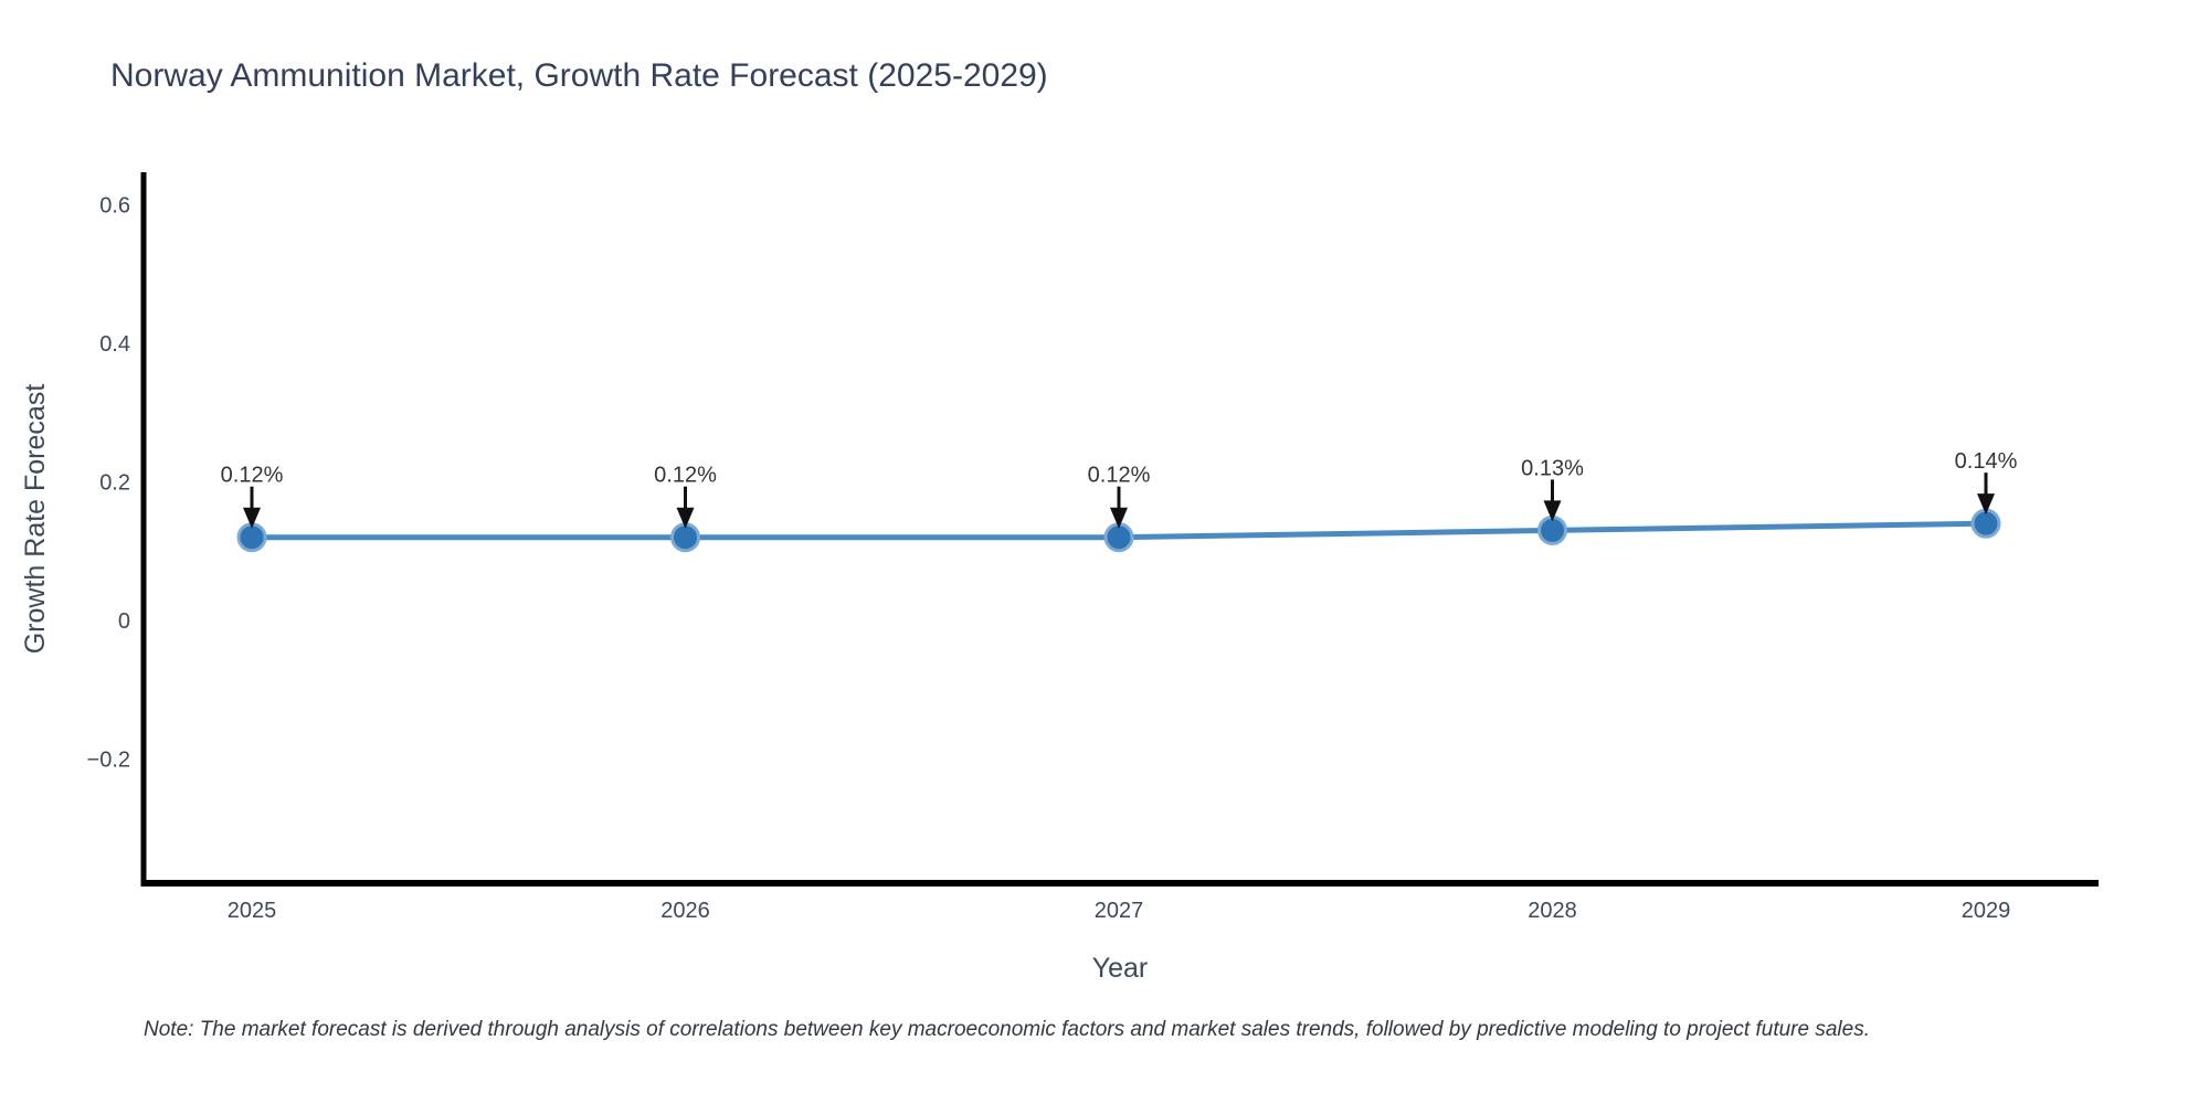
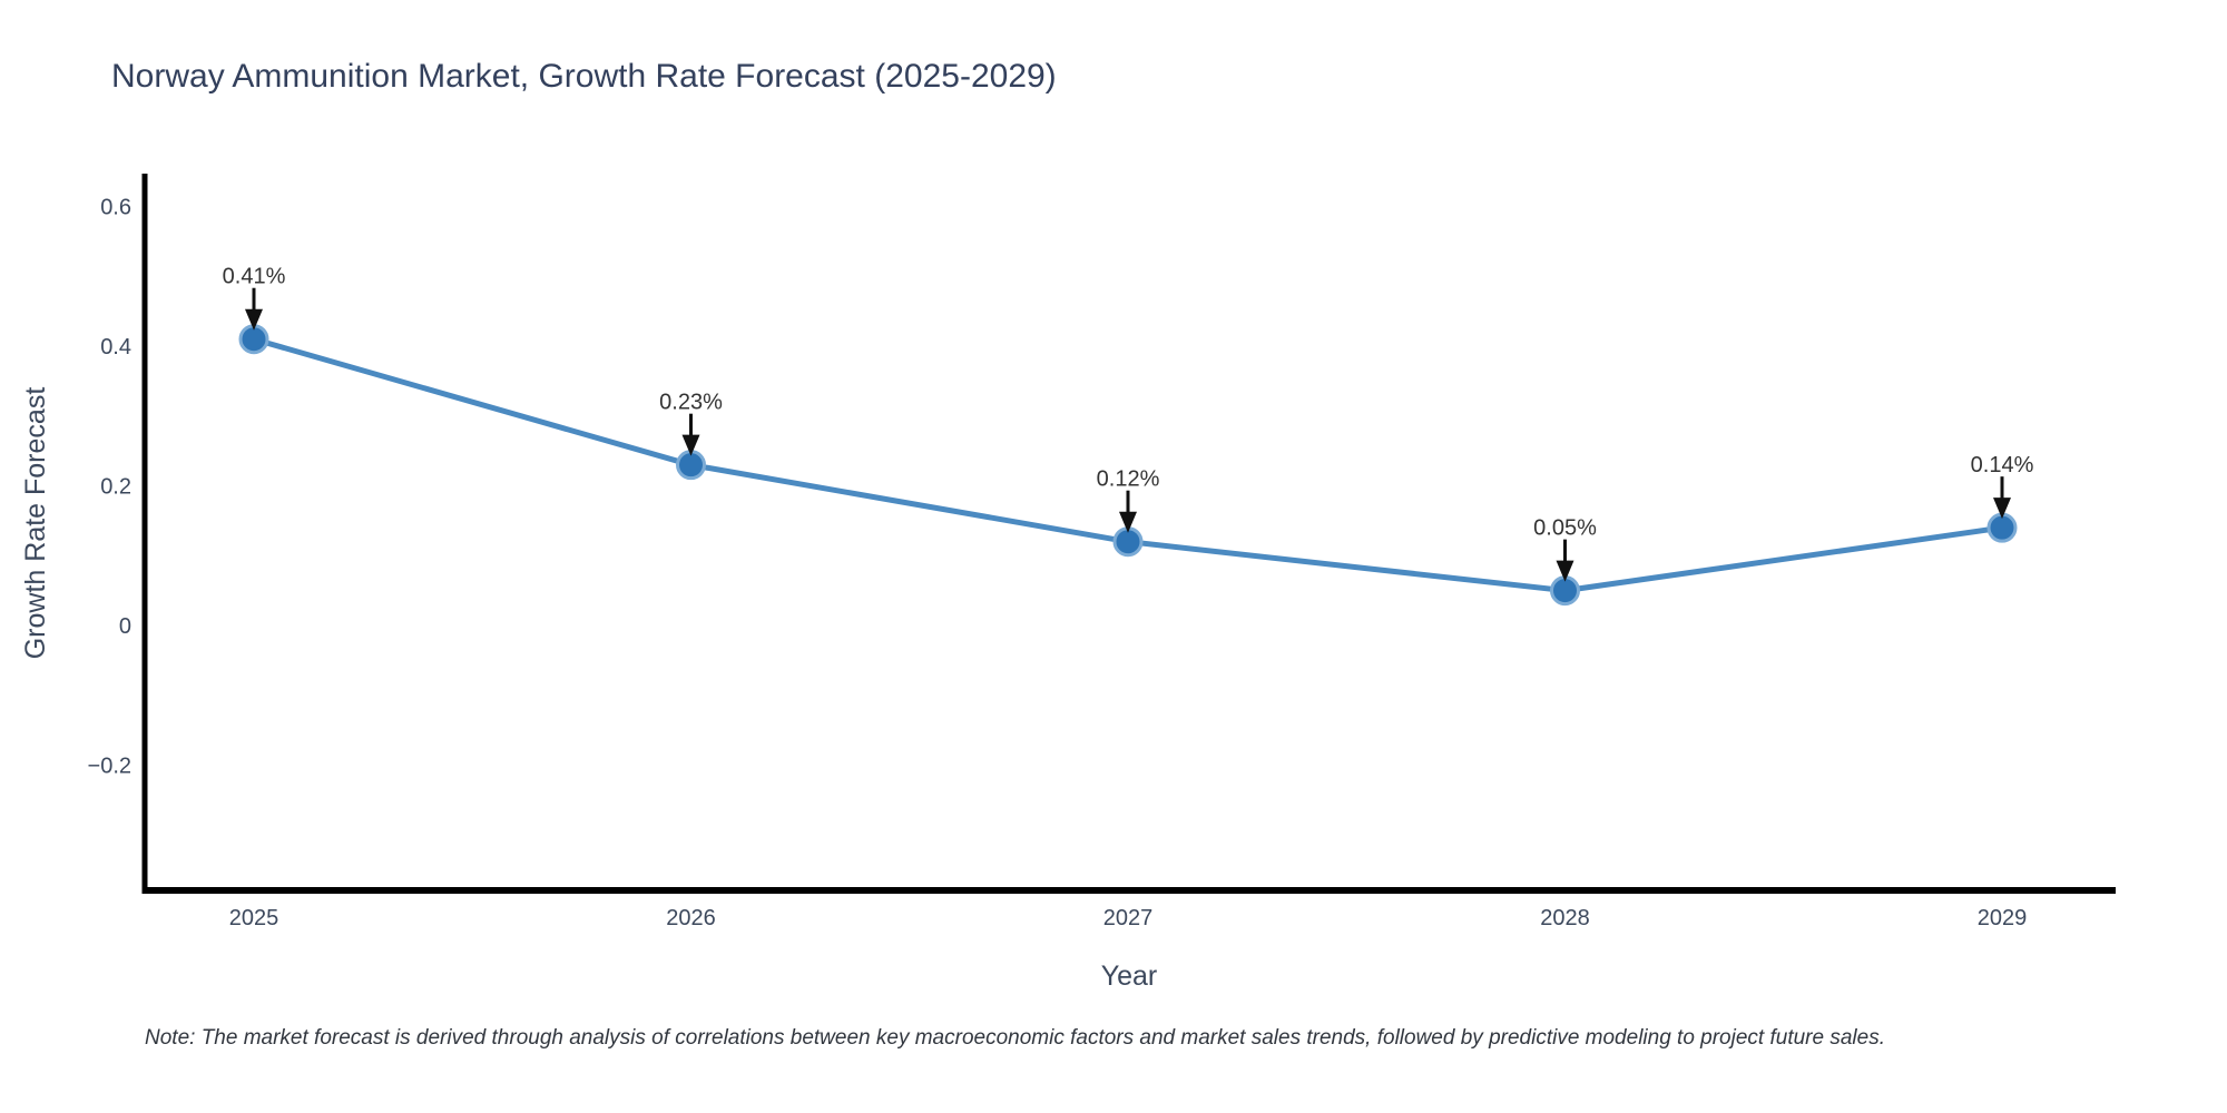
2025: 0.12% -> 0.41%
2026: 0.12% -> 0.23%
2028: 0.13% -> 0.05%
